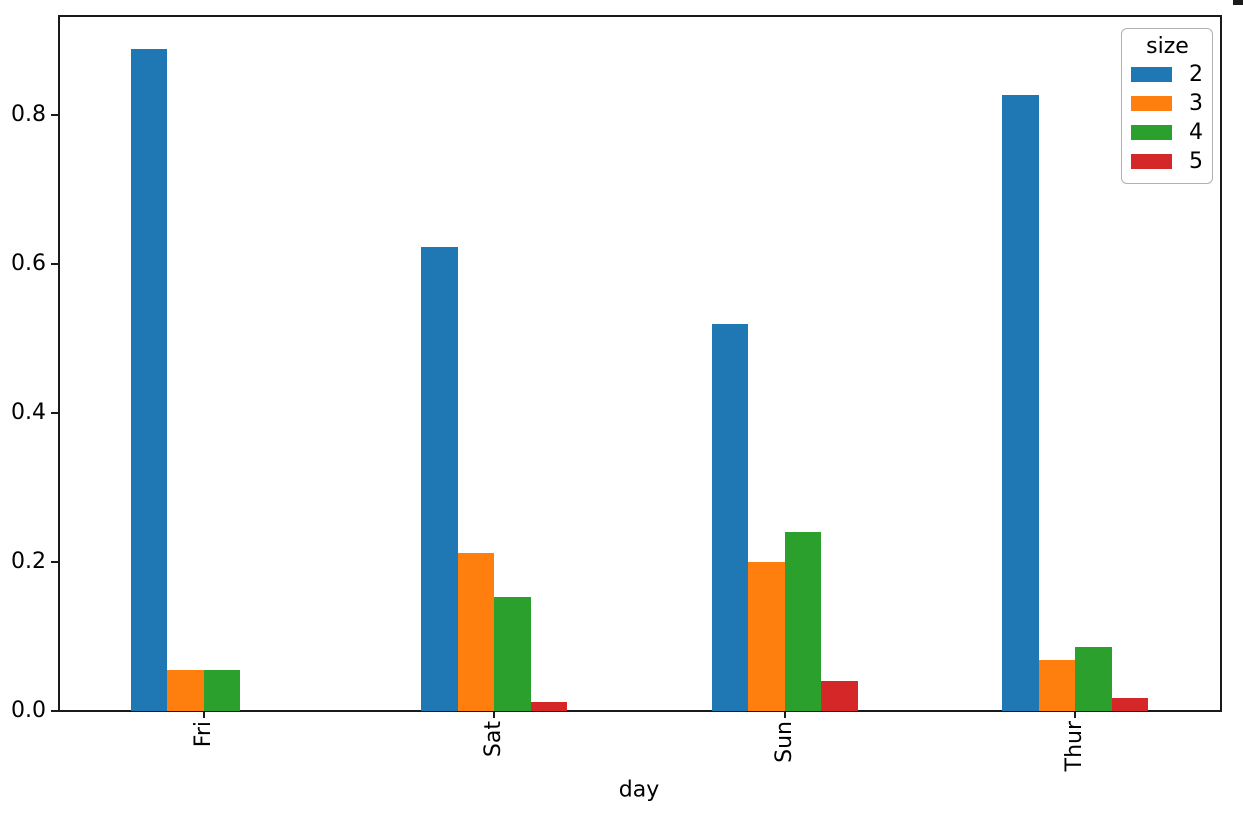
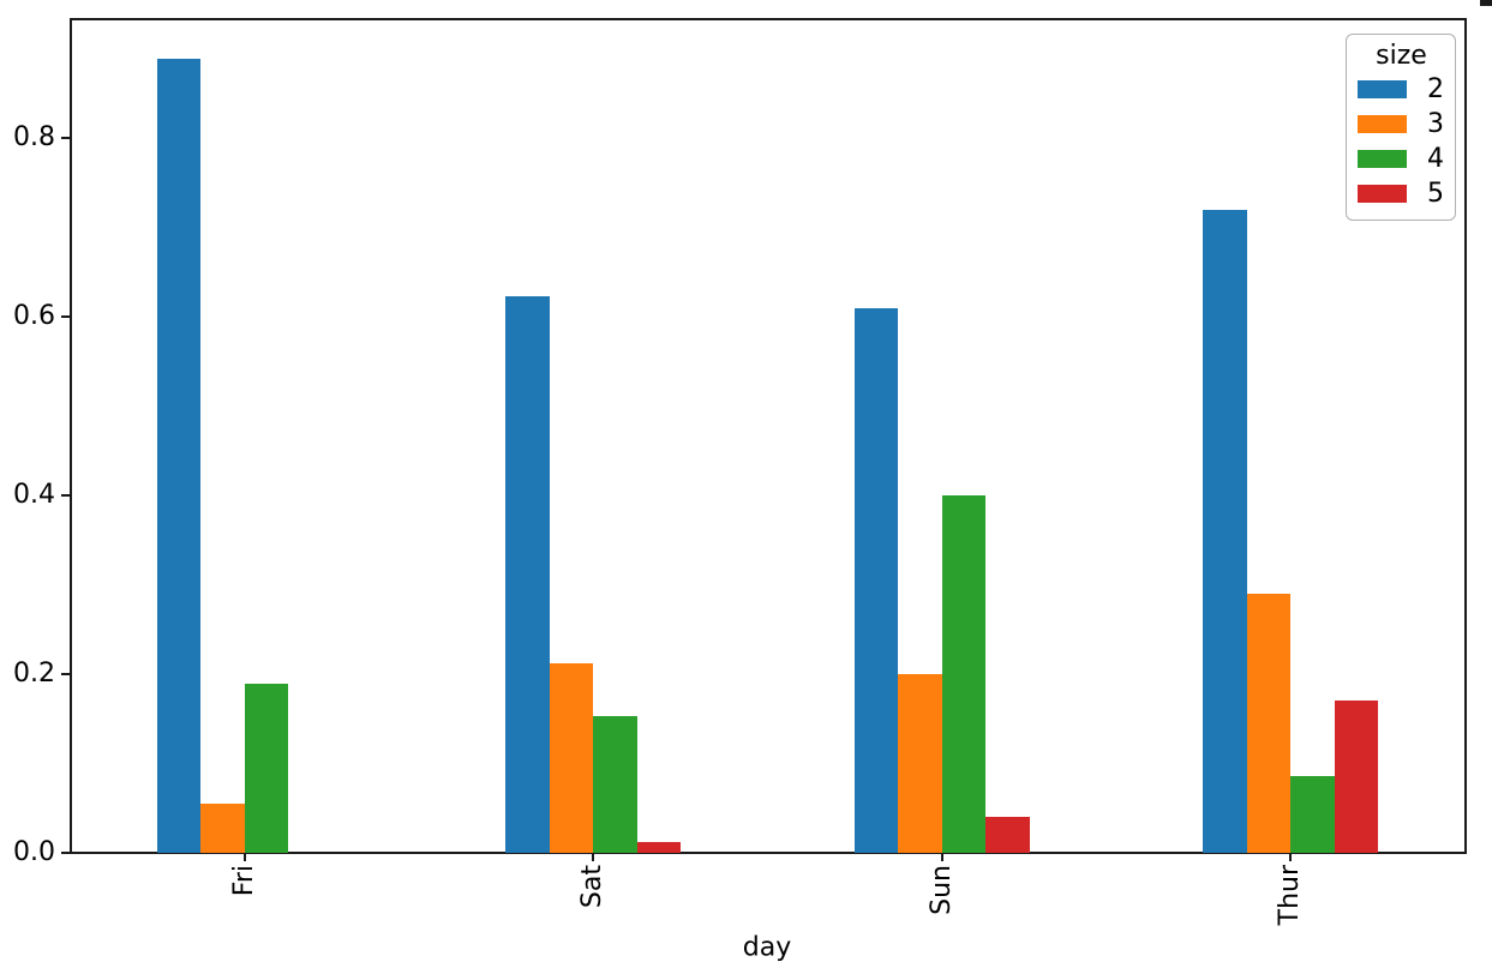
4/Fri: 0.06 -> 0.19
2/Sun: 0.52 -> 0.61
4/Sun: 0.24 -> 0.40
2/Thur: 0.83 -> 0.72
3/Thur: 0.07 -> 0.29
5/Thur: 0.02 -> 0.17
